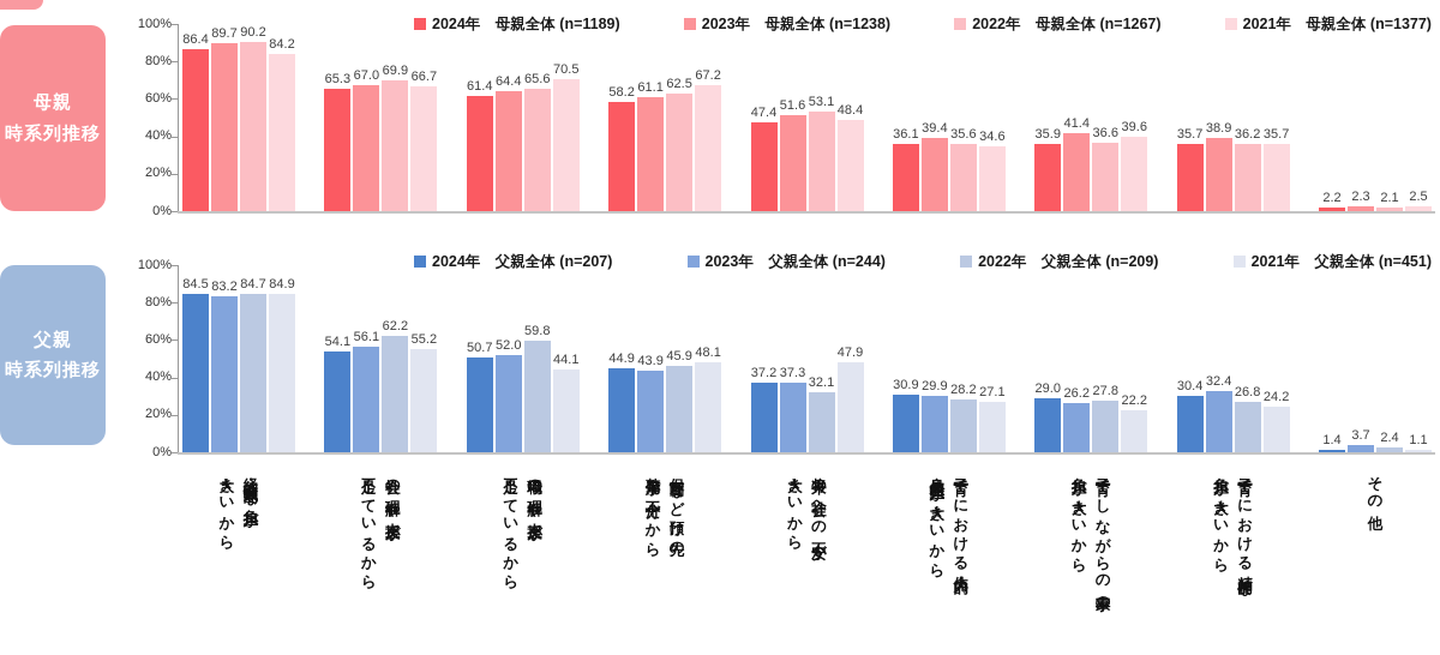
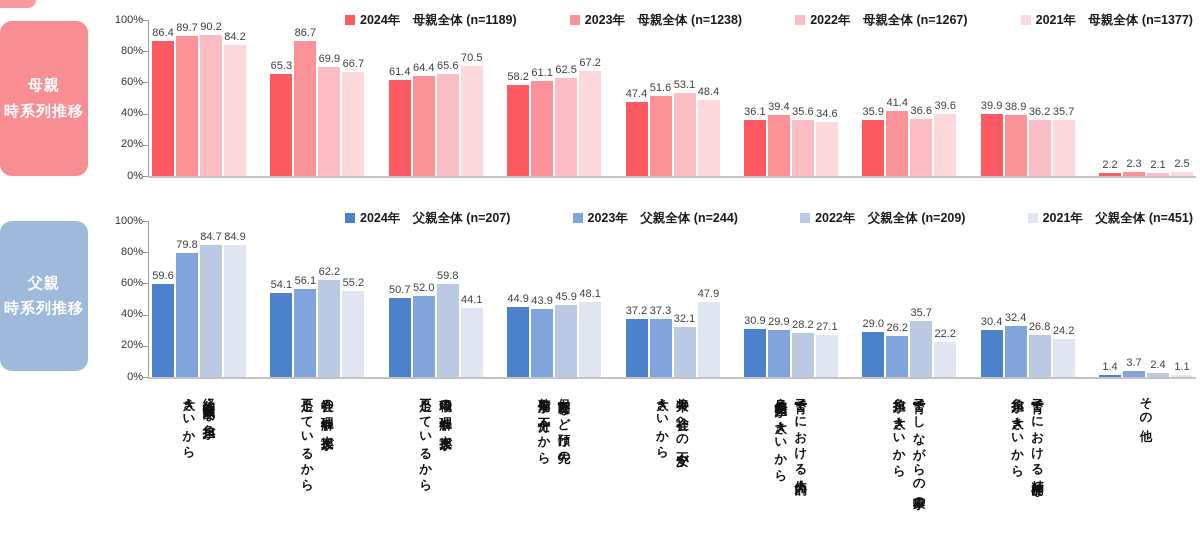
母親 時系列推移/2023年 母親全体 (n=1238)/社会の理解や支援が 不足しているから: 67.0 -> 86.7
母親 時系列推移/2024年 母親全体 (n=1189)/子育てにおける精神的な 負担が大きいから: 35.7 -> 39.9
父親 時系列推移/2024年 父親全体 (n=207)/経済的・金銭的な負担が 大きいから: 84.5 -> 59.6
父親 時系列推移/2023年 父親全体 (n=244)/経済的・金銭的な負担が 大きいから: 83.2 -> 79.8
父親 時系列推移/2022年 父親全体 (n=209)/子育てしながらの家事の 負担が大きいから: 27.8 -> 35.7
